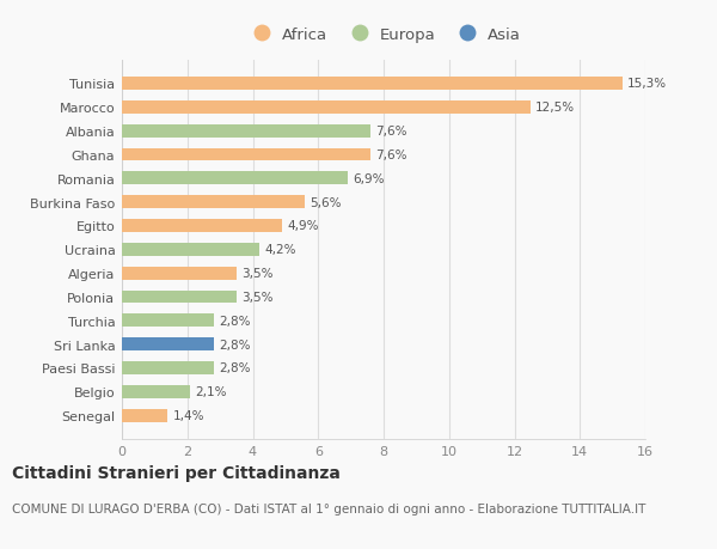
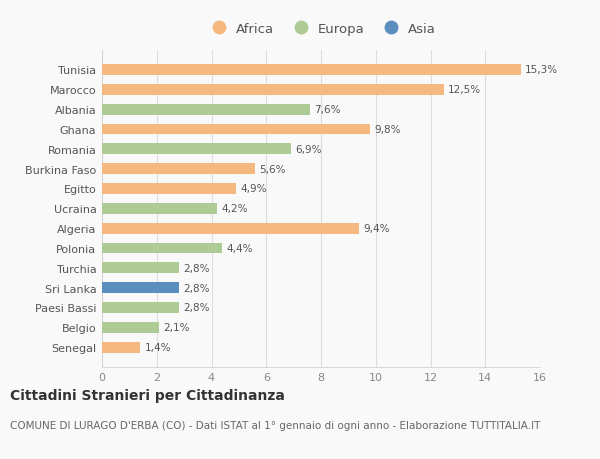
Ghana: 7,6% -> 9,8%
Algeria: 3,5% -> 9,4%
Polonia: 3,5% -> 4,4%
